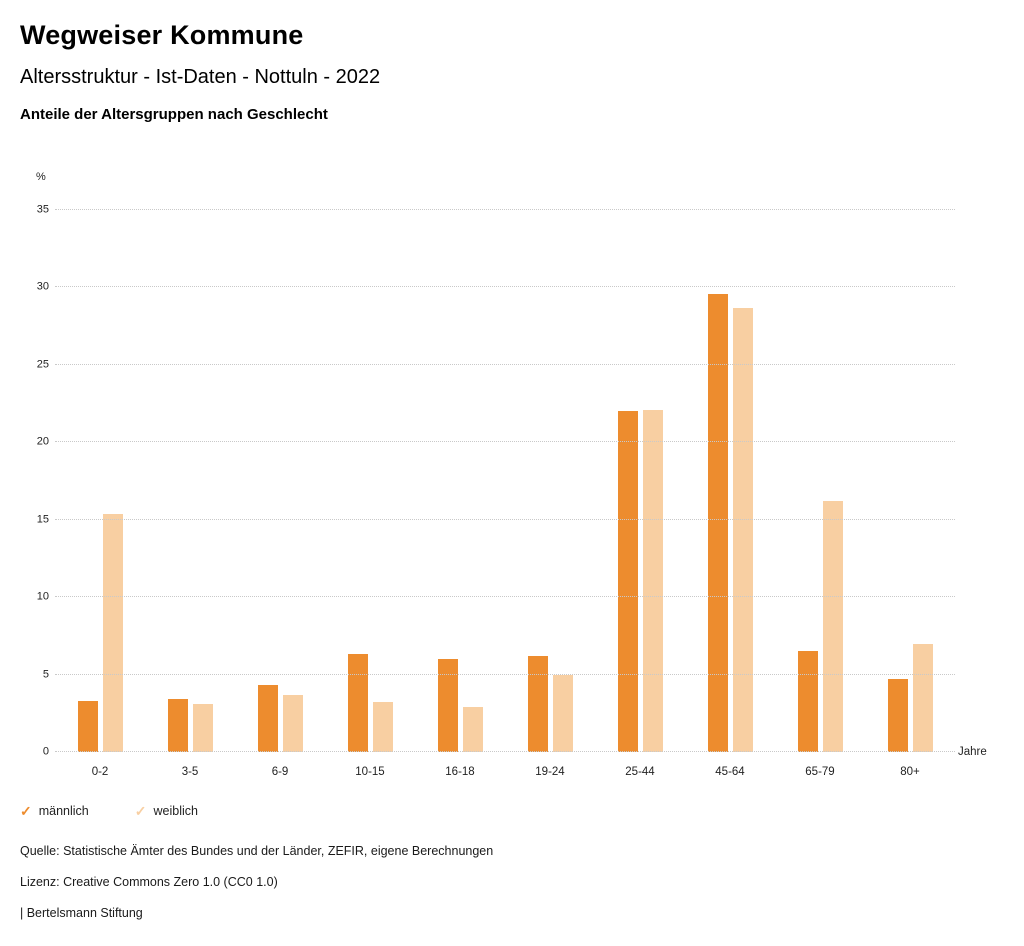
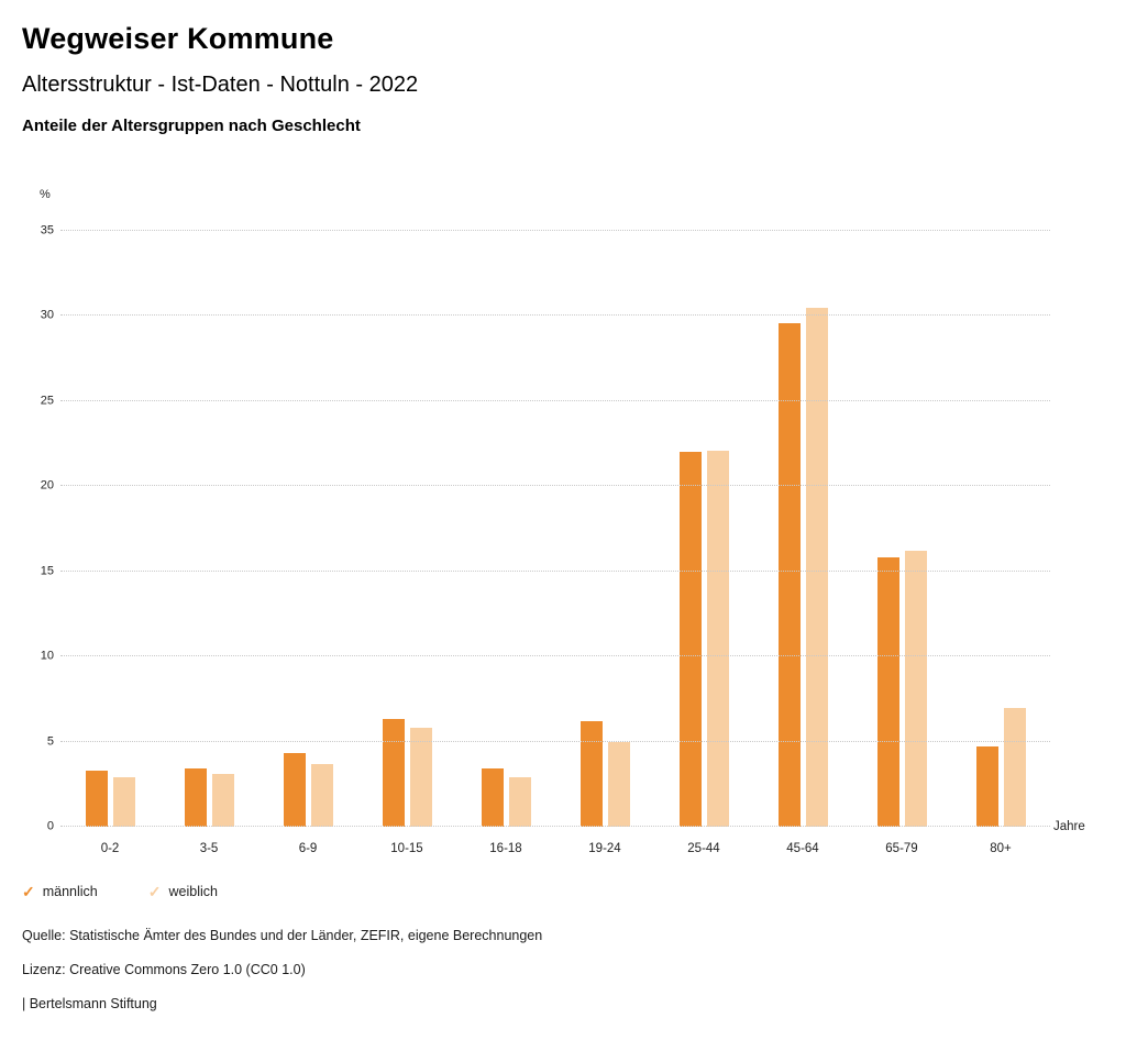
weiblich/0-2: 15.4 -> 2.9
weiblich/10-15: 3.2 -> 5.8
männlich/16-18: 6.0 -> 3.4
weiblich/45-64: 28.7 -> 30.5
männlich/65-79: 6.5 -> 15.8
